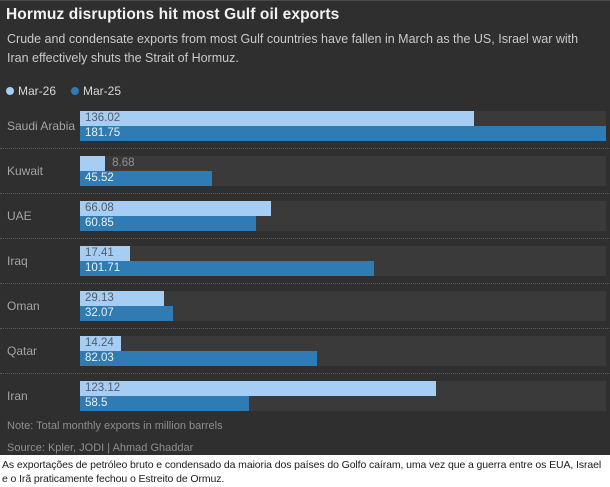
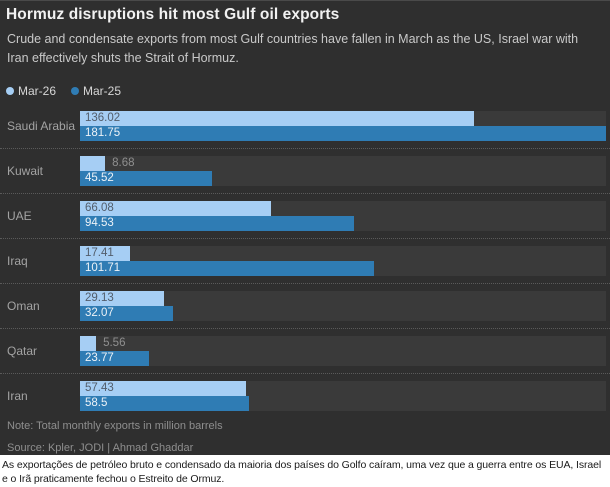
Mar-25/UAE: 60.85 -> 94.53
Mar-26/Qatar: 14.24 -> 5.56
Mar-25/Qatar: 82.03 -> 23.77
Mar-26/Iran: 123.12 -> 57.43
